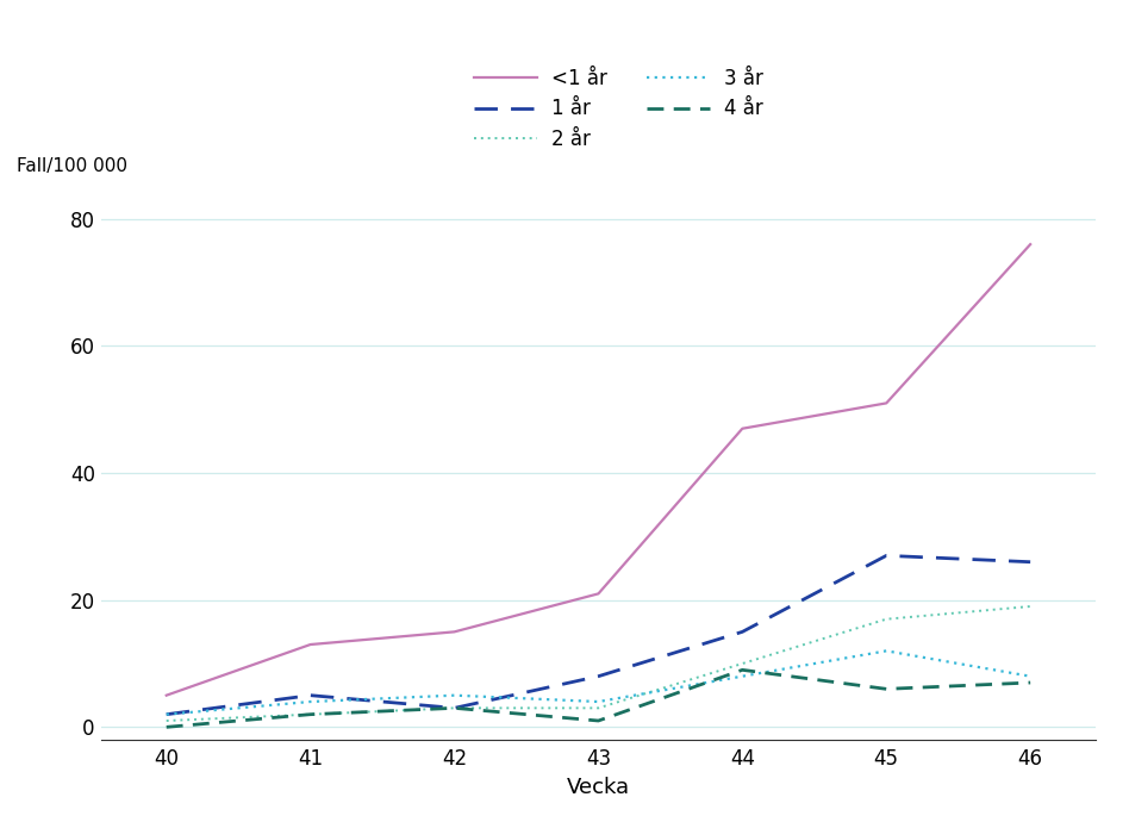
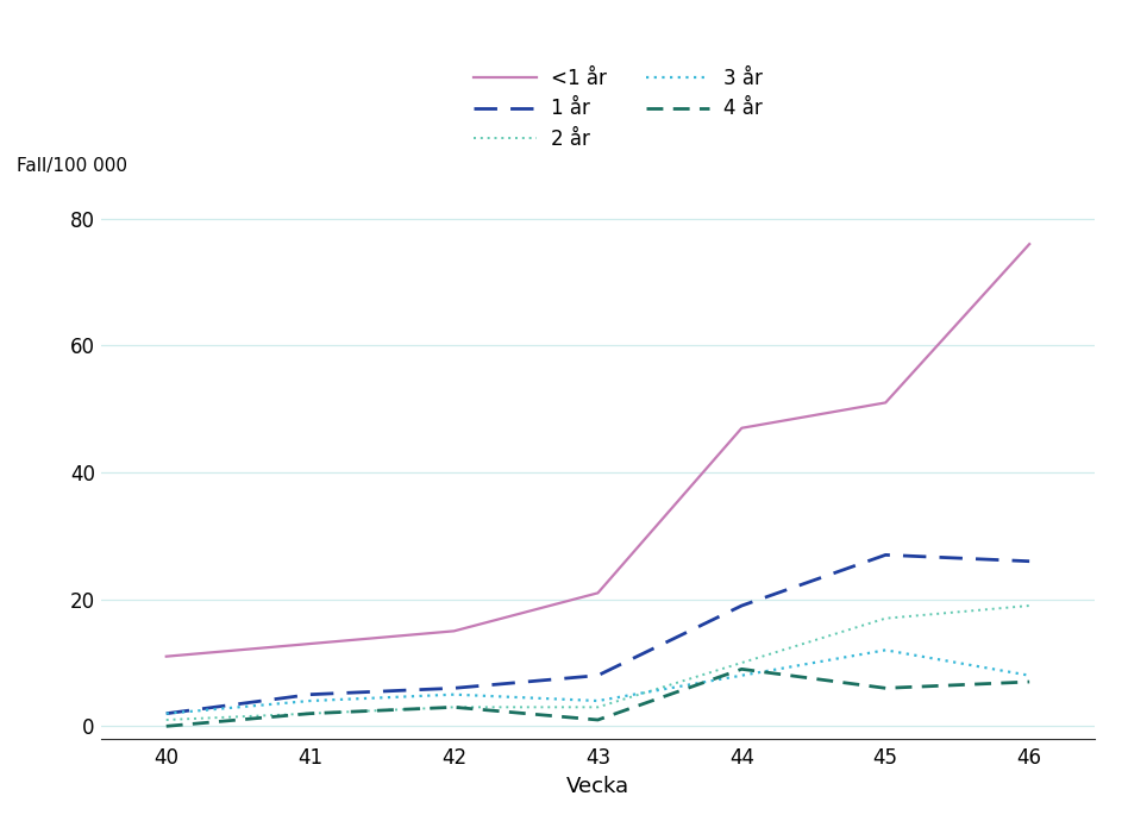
<1 år/40: 5 -> 11
1 år/42: 3 -> 6
1 år/44: 15 -> 19
